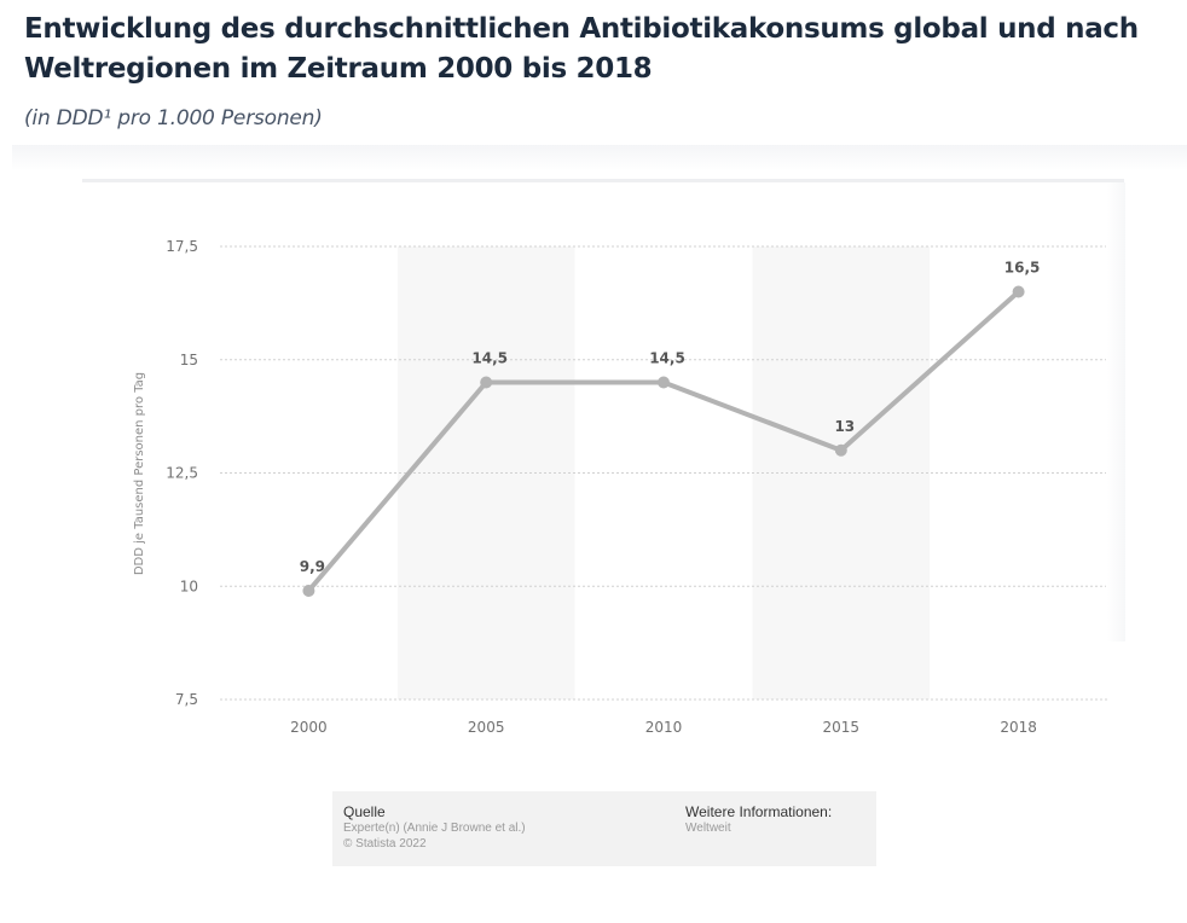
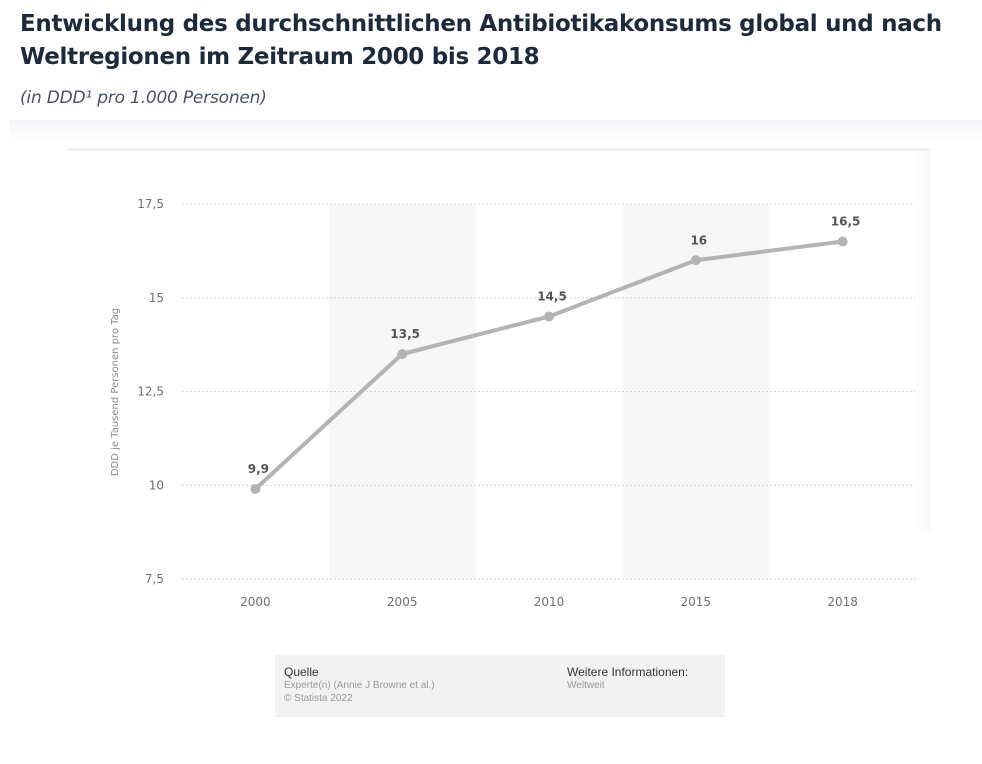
2005: 14,5 -> 13,5
2015: 13 -> 16
